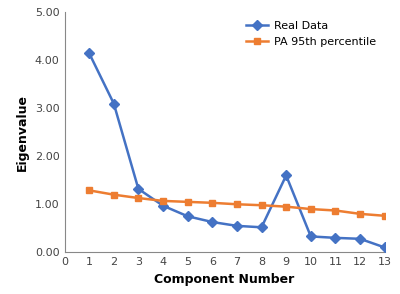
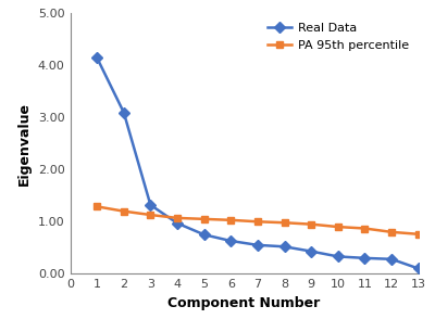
Real Data/9: 1.60 -> 0.43
